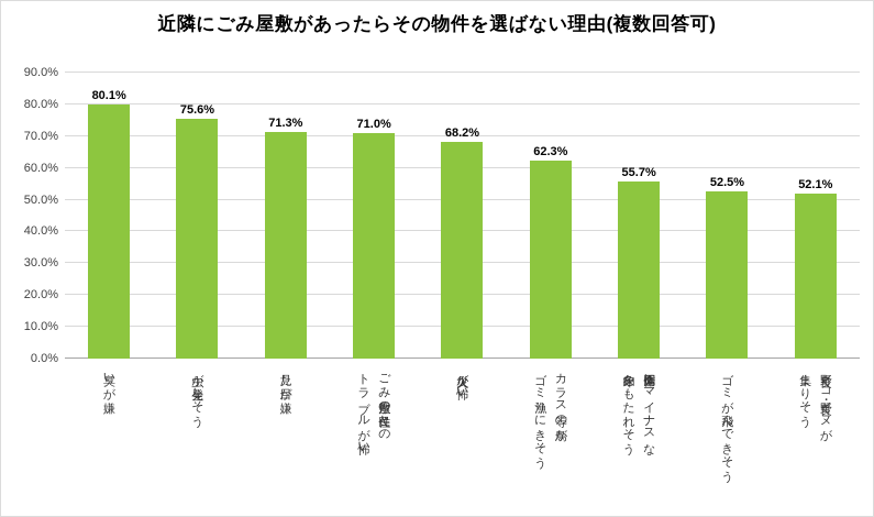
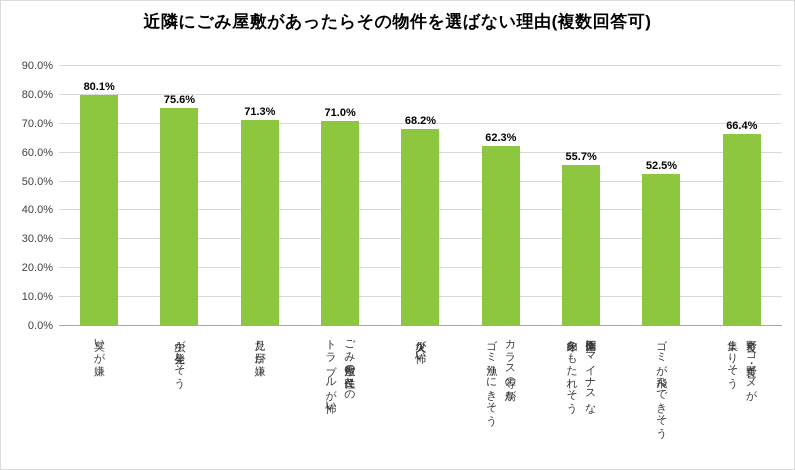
野良ネコ・野良イヌが 集まりそう: 52.1% -> 66.4%
